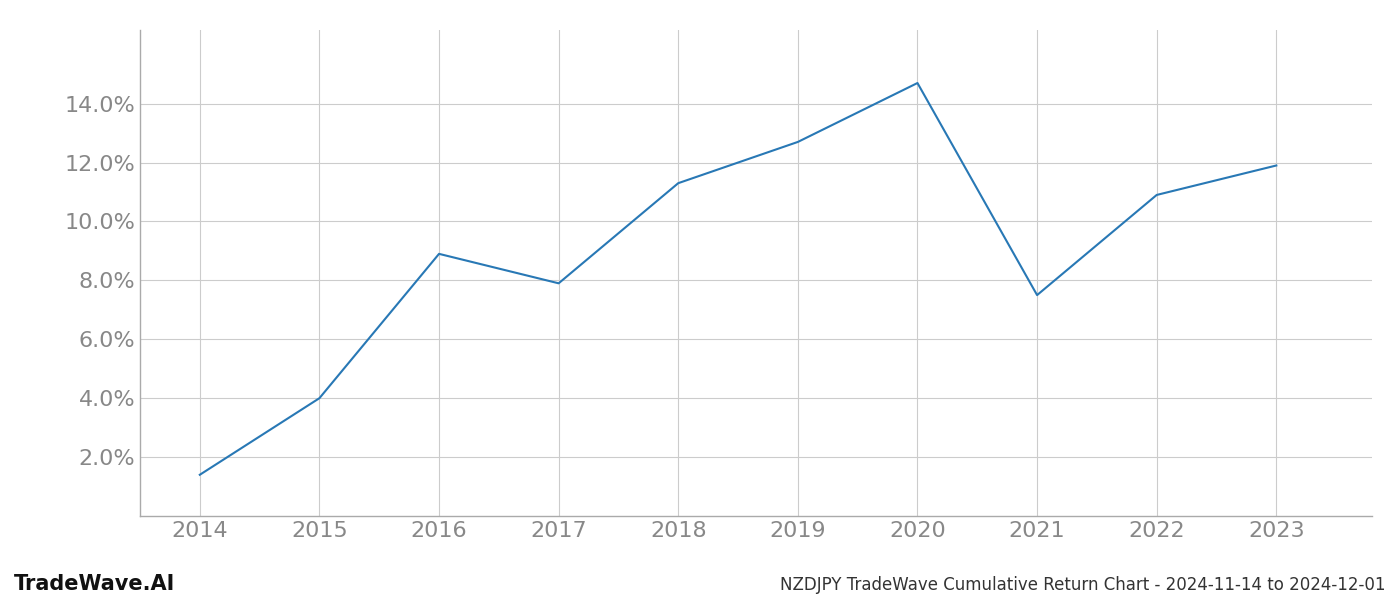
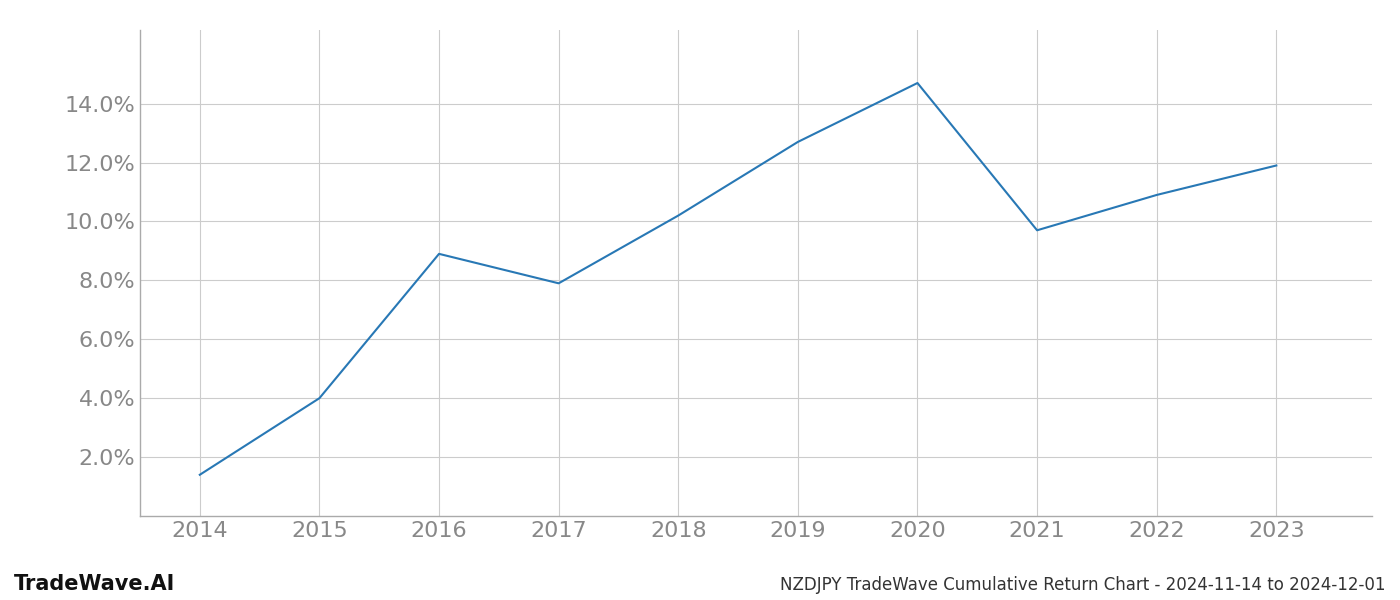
2018: 11.3% -> 10.2%
2021: 7.5% -> 9.7%
